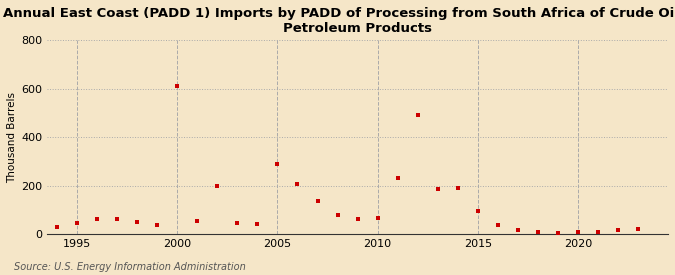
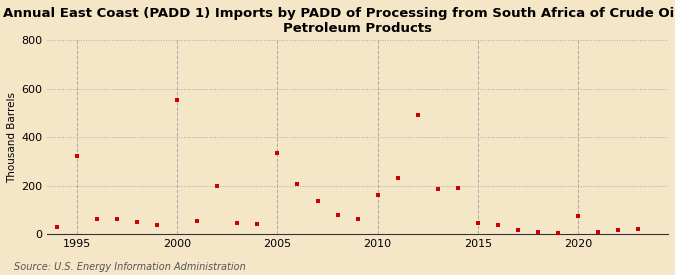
1995: 45 -> 320
2000: 610 -> 555
2005: 290 -> 335
2010: 65 -> 160
2015: 95 -> 45
2020: 10 -> 75
